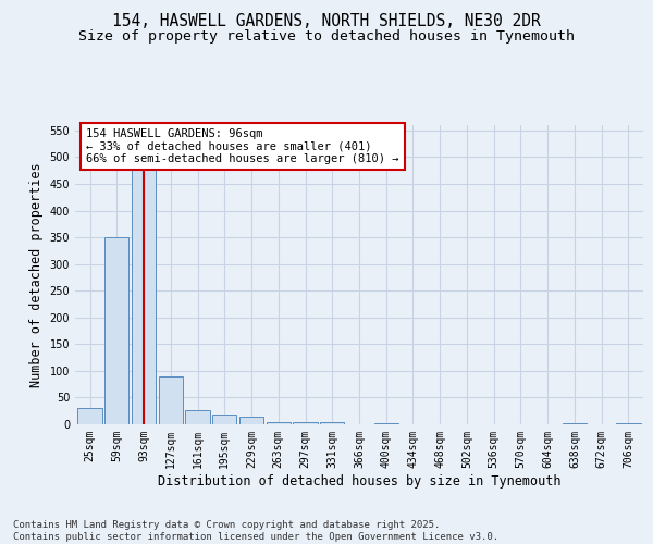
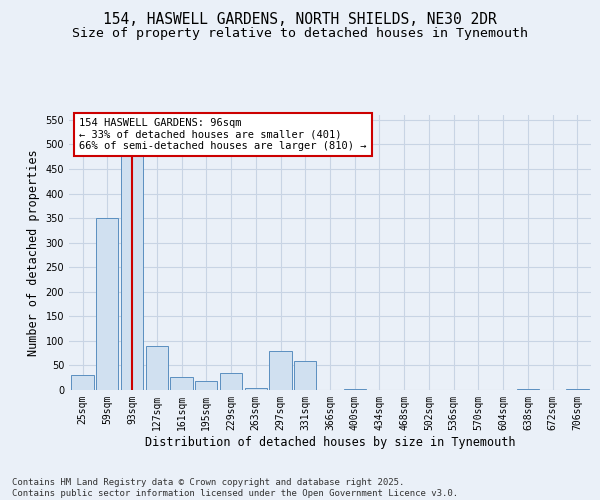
229sqm: 15 -> 35
297sqm: 5 -> 80
331sqm: 5 -> 60
